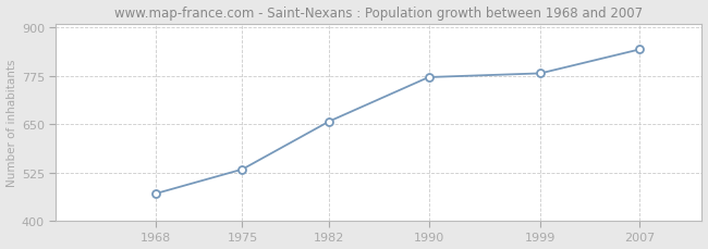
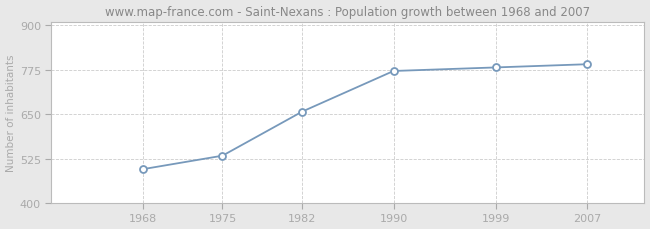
1968: 470 -> 495
2007: 843 -> 790
